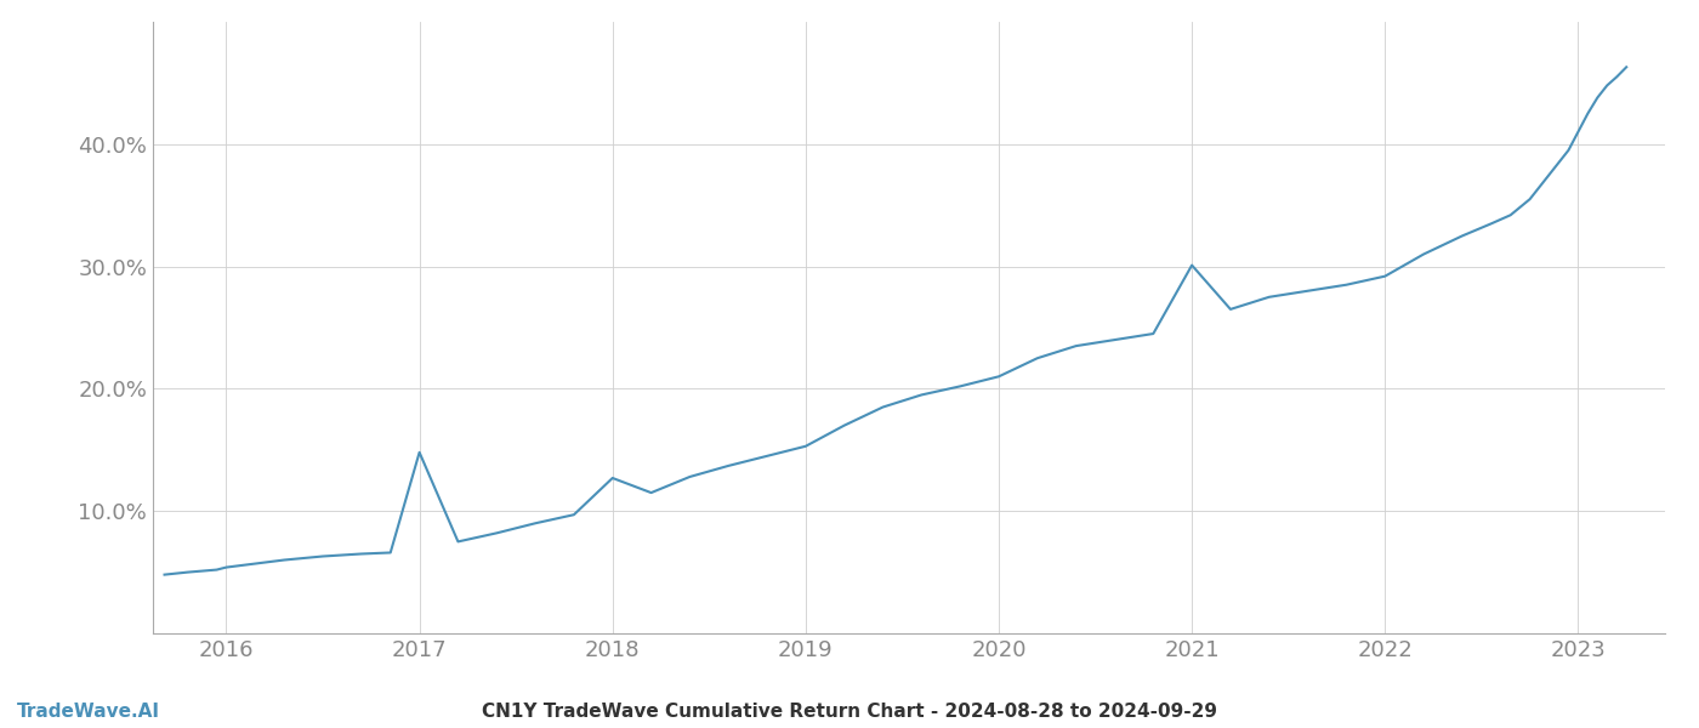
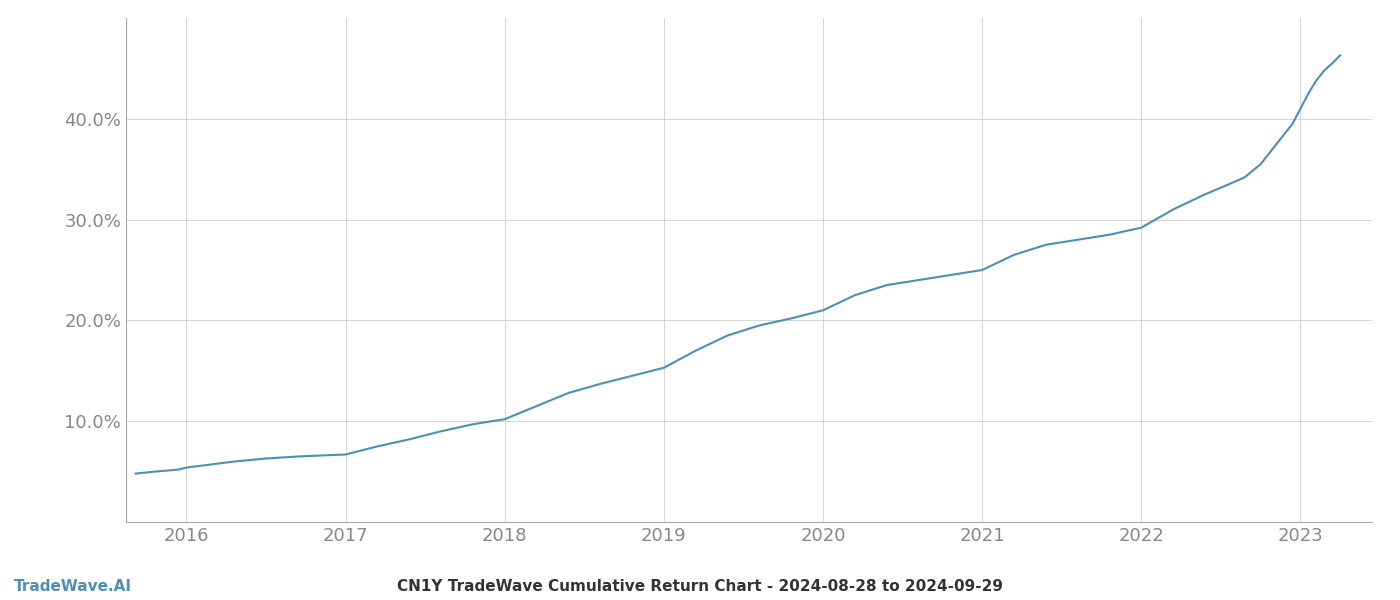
2017: 14.8% -> 6.7%
2018: 12.7% -> 10.2%
2021: 30.1% -> 25.0%
